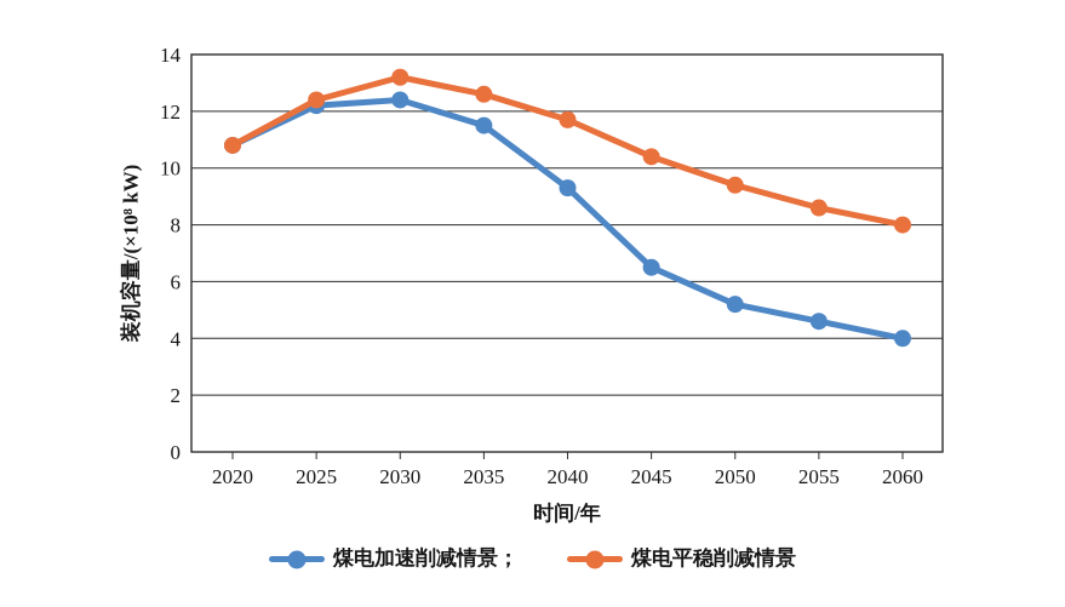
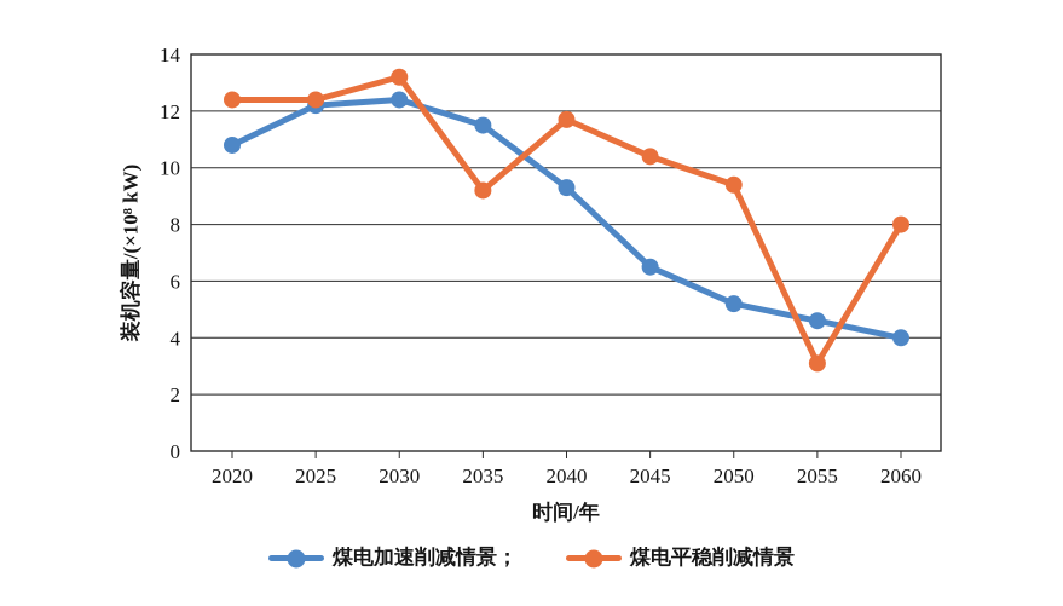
煤电平稳削减情景/2020: 10.8 -> 12.4
煤电平稳削减情景/2035: 12.6 -> 9.2
煤电平稳削减情景/2055: 8.6 -> 3.1
